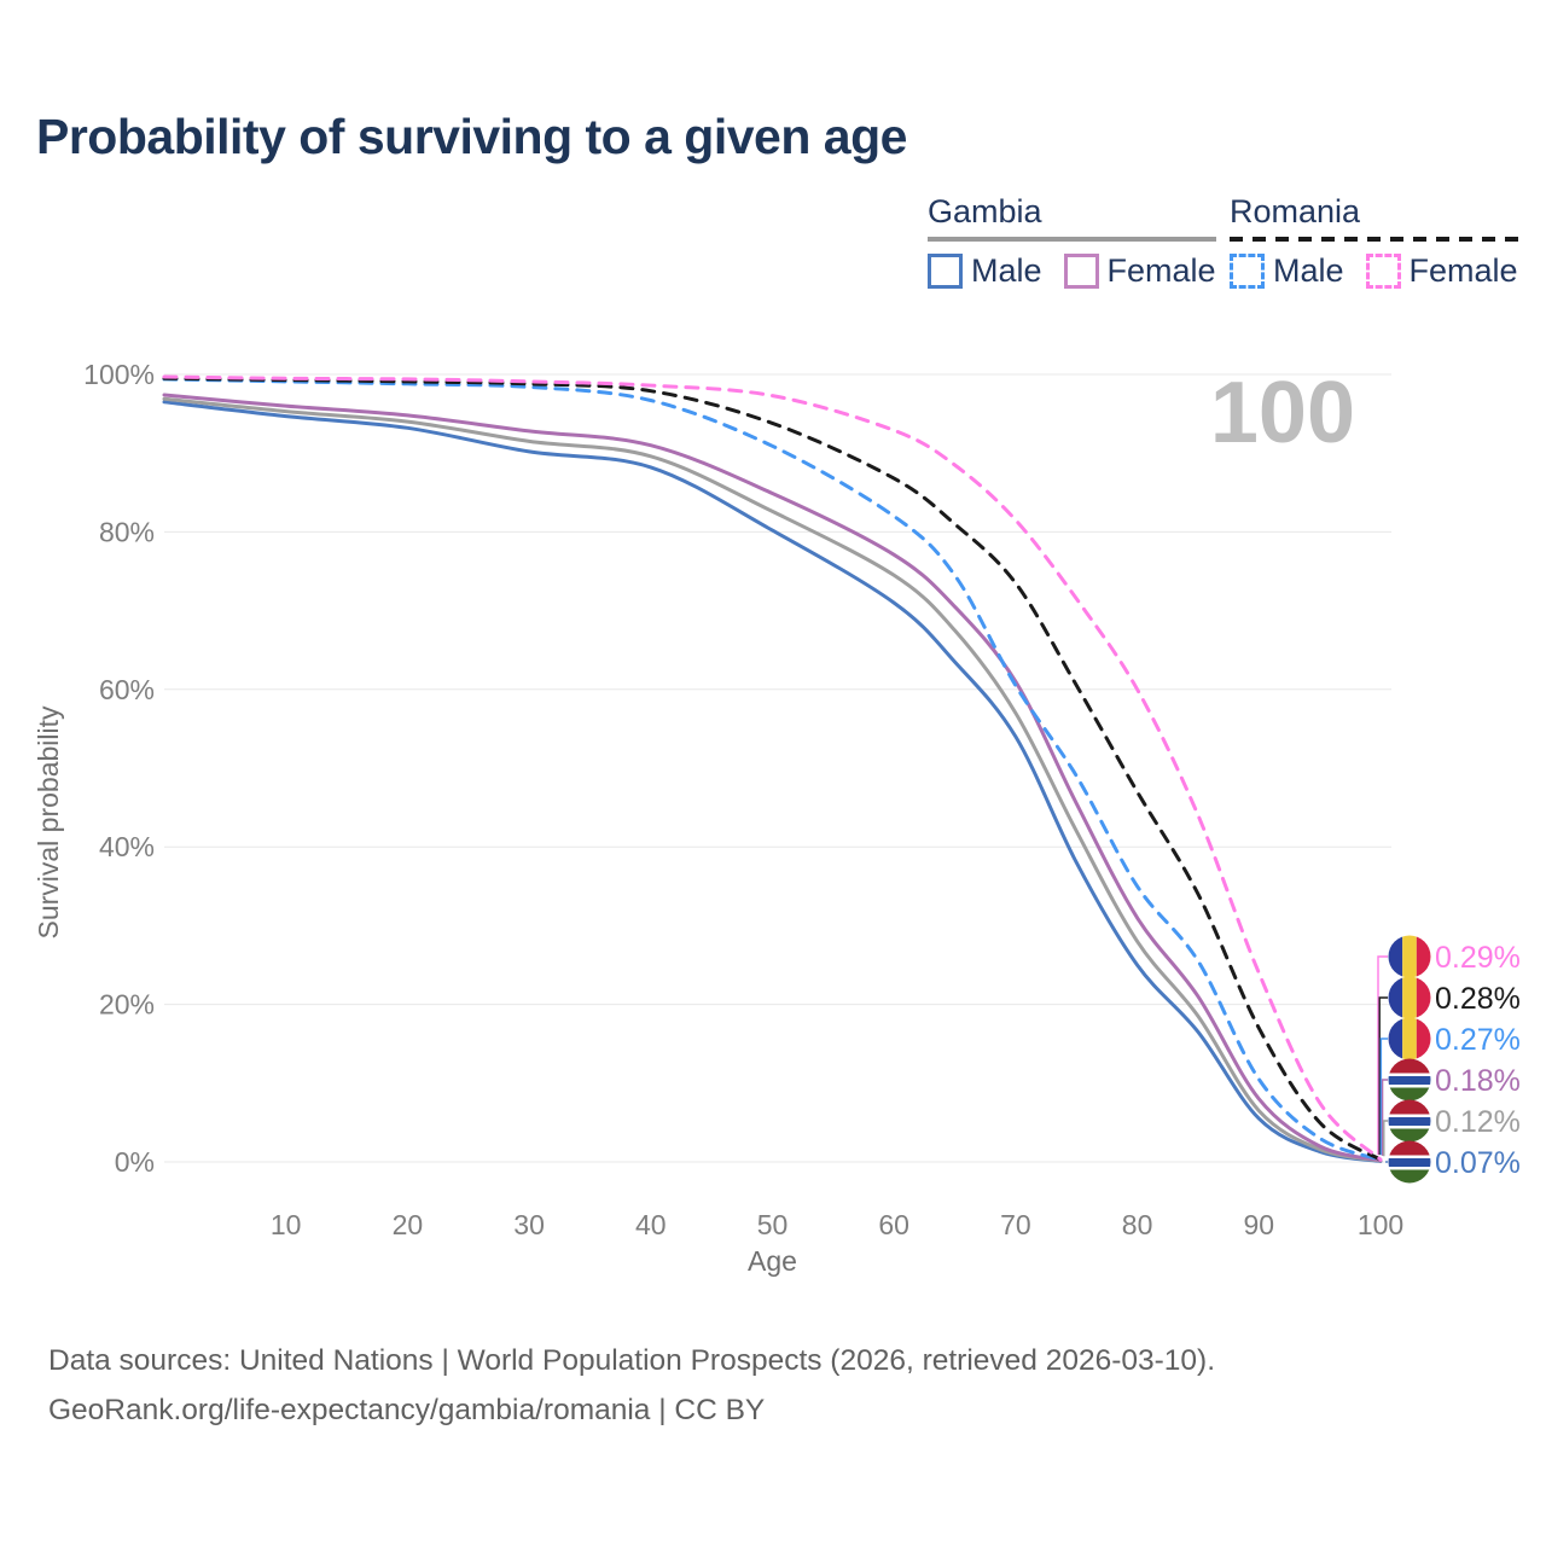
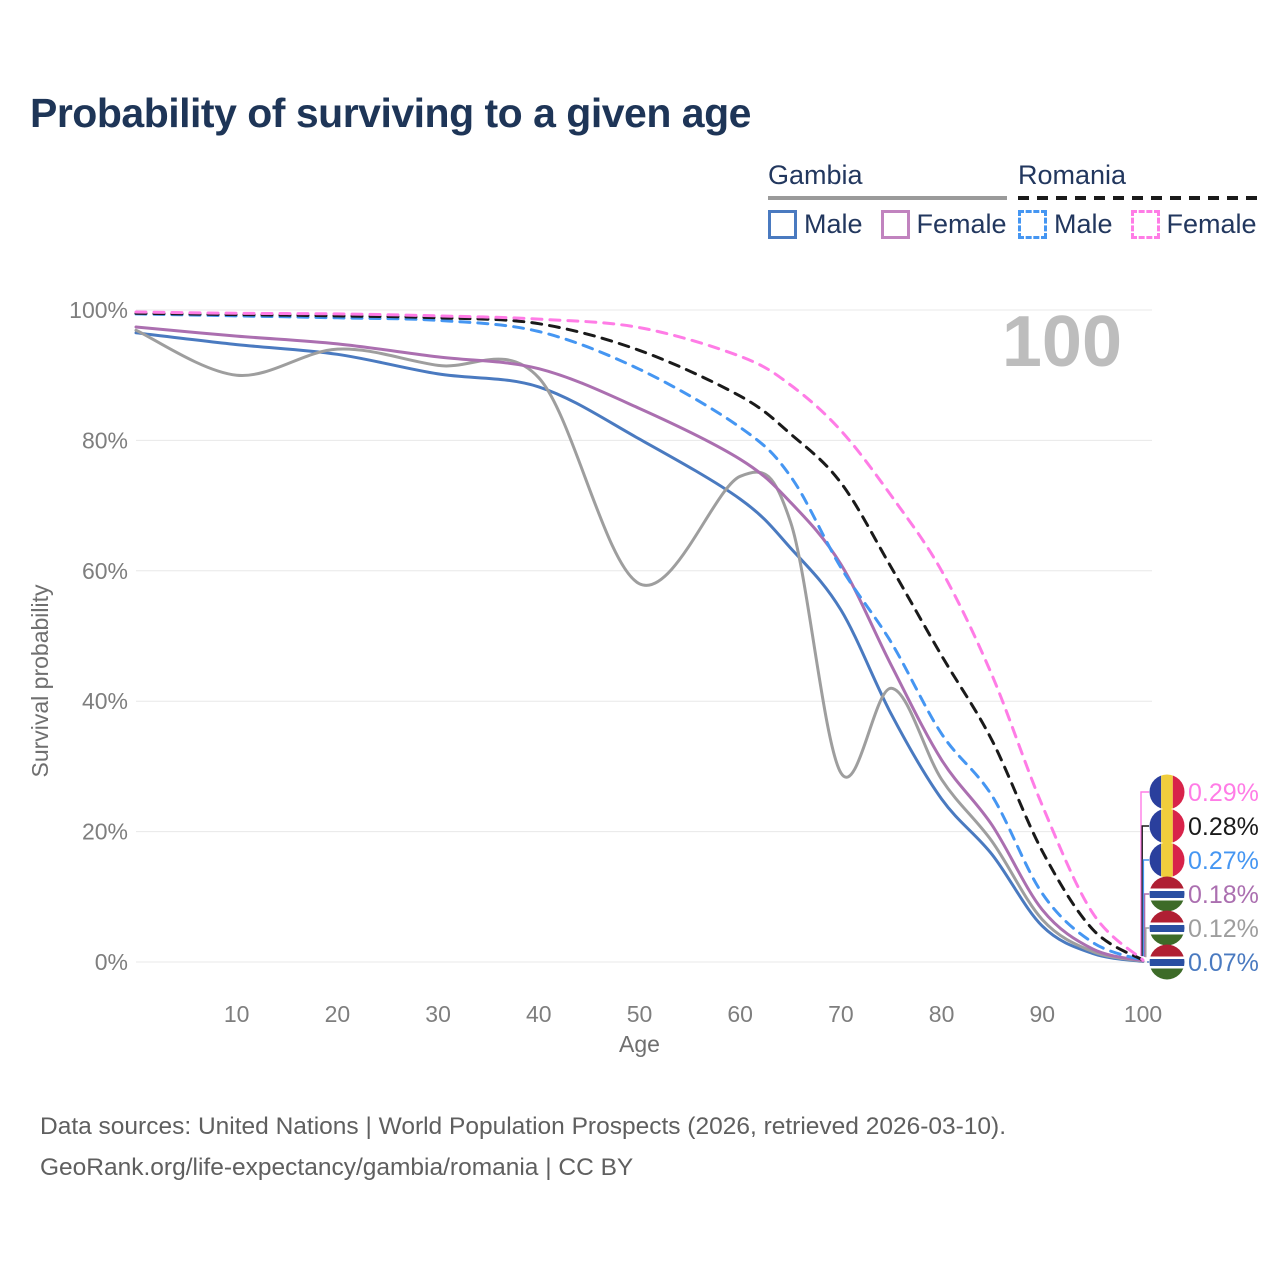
Gambia/10: 95% -> 90%
Gambia/50: 83% -> 58%
Gambia/70: 57% -> 29%
